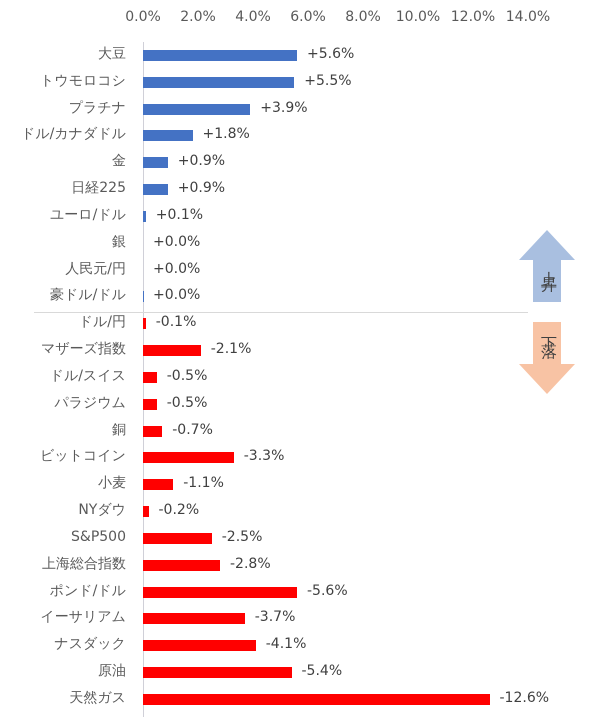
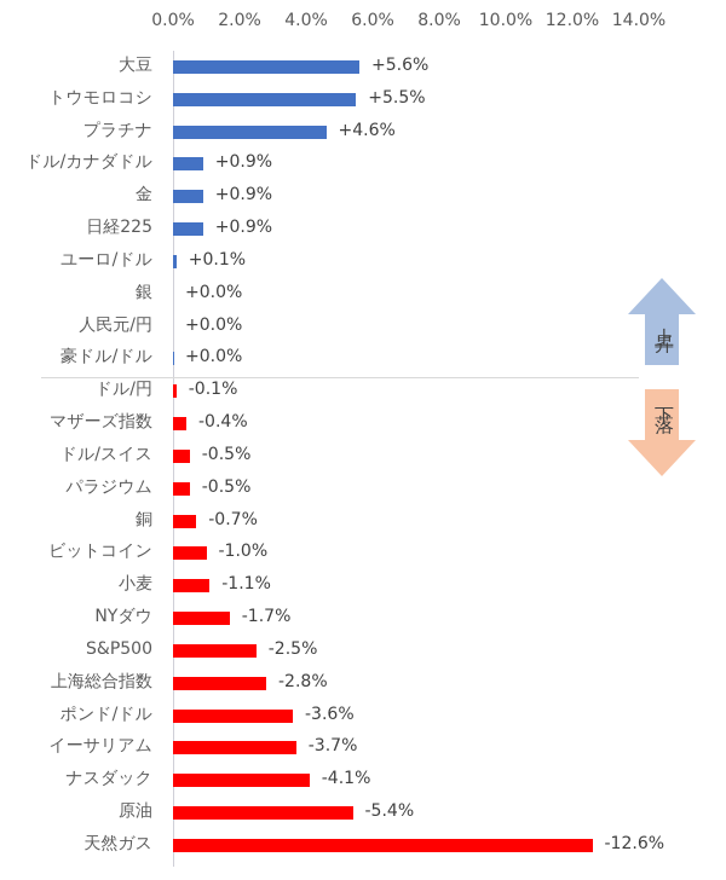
プラチナ: +3.9% -> +4.6%
ドル/カナダドル: +1.8% -> +0.9%
マザーズ指数: -2.1% -> -0.4%
ビットコイン: -3.3% -> -1.0%
NYダウ: -0.2% -> -1.7%
ポンド/ドル: -5.6% -> -3.6%
